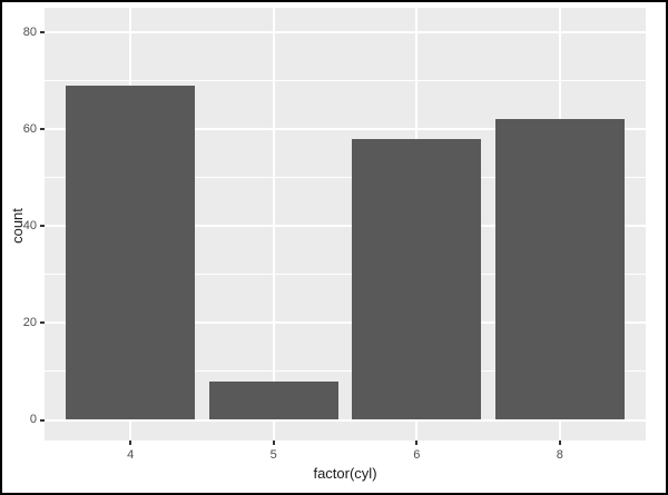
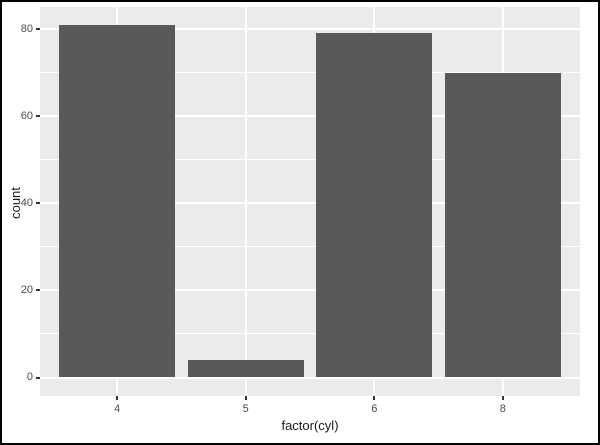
4: 69 -> 81
5: 8 -> 4
6: 58 -> 79
8: 62 -> 70
